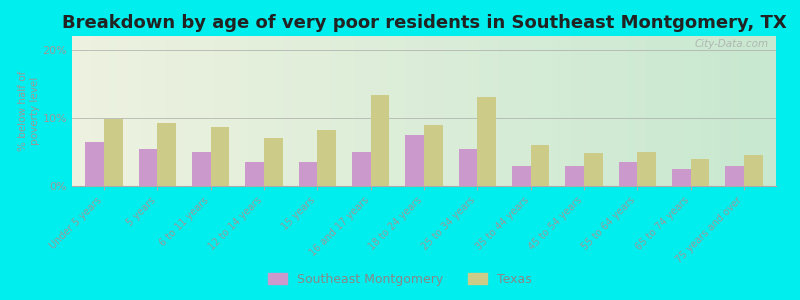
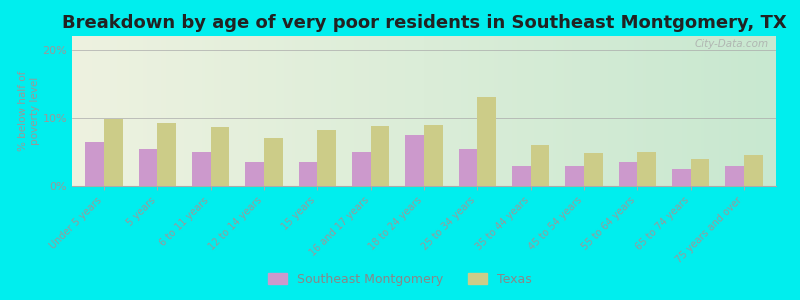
Texas/16 and 17 years: 13.4% -> 8.8%
